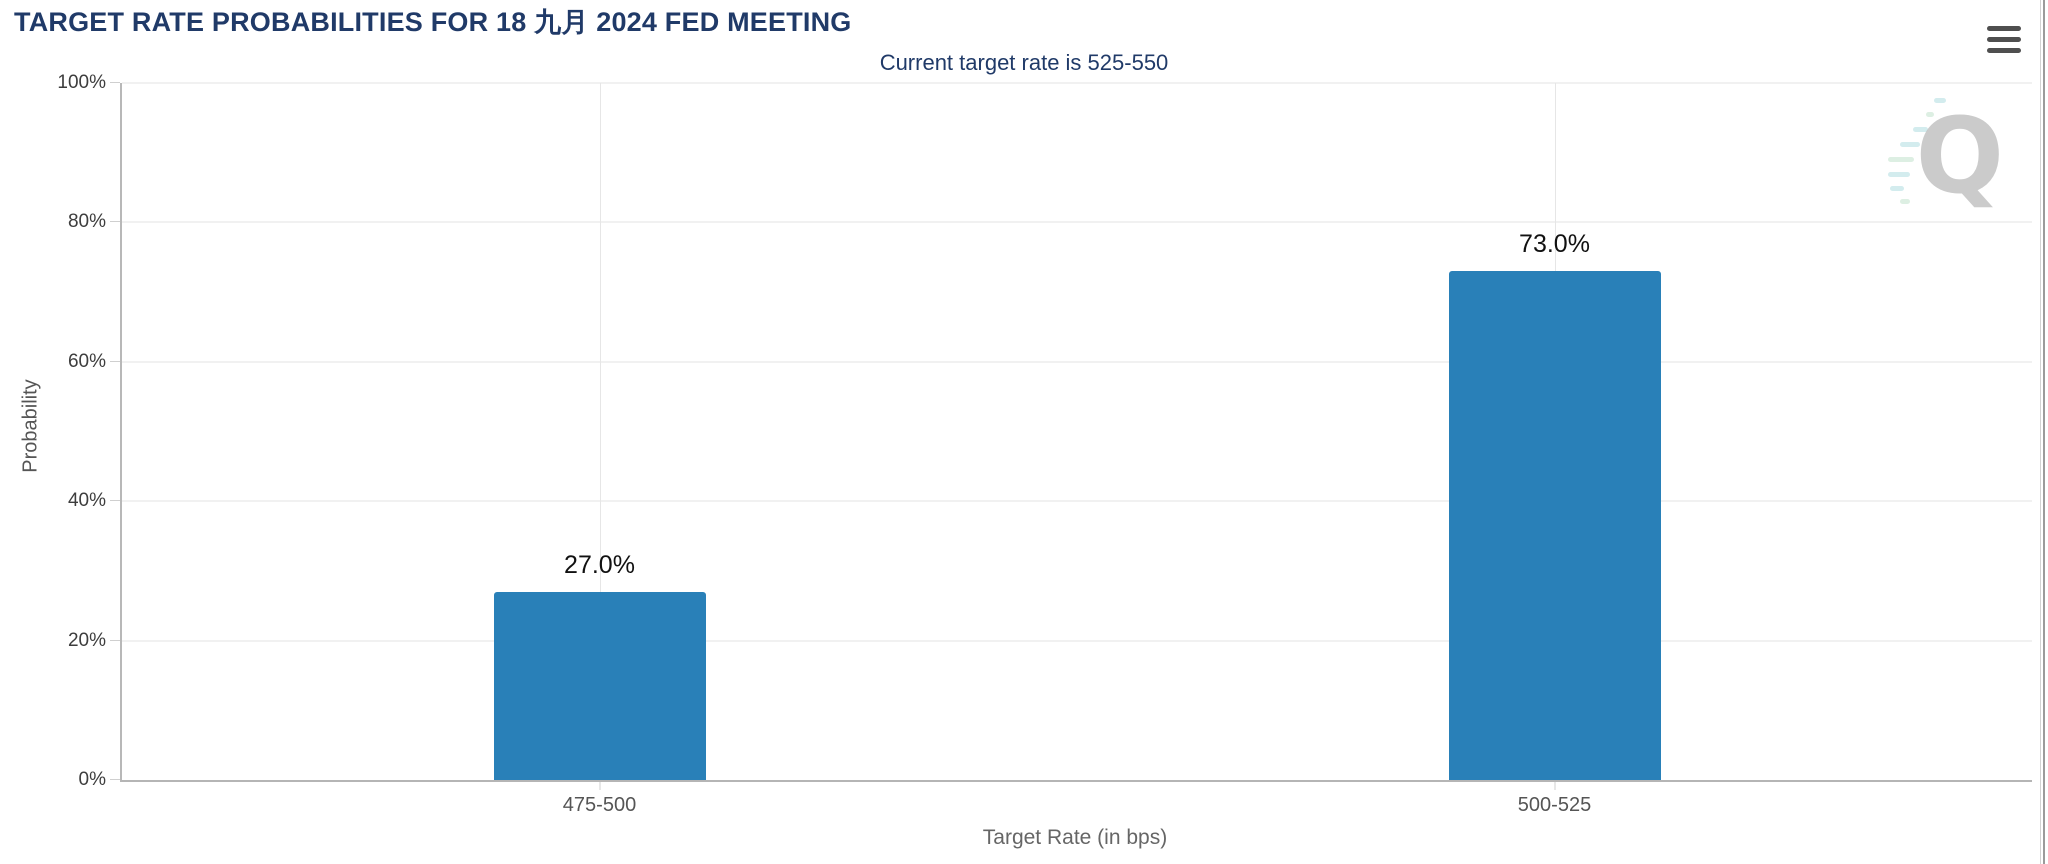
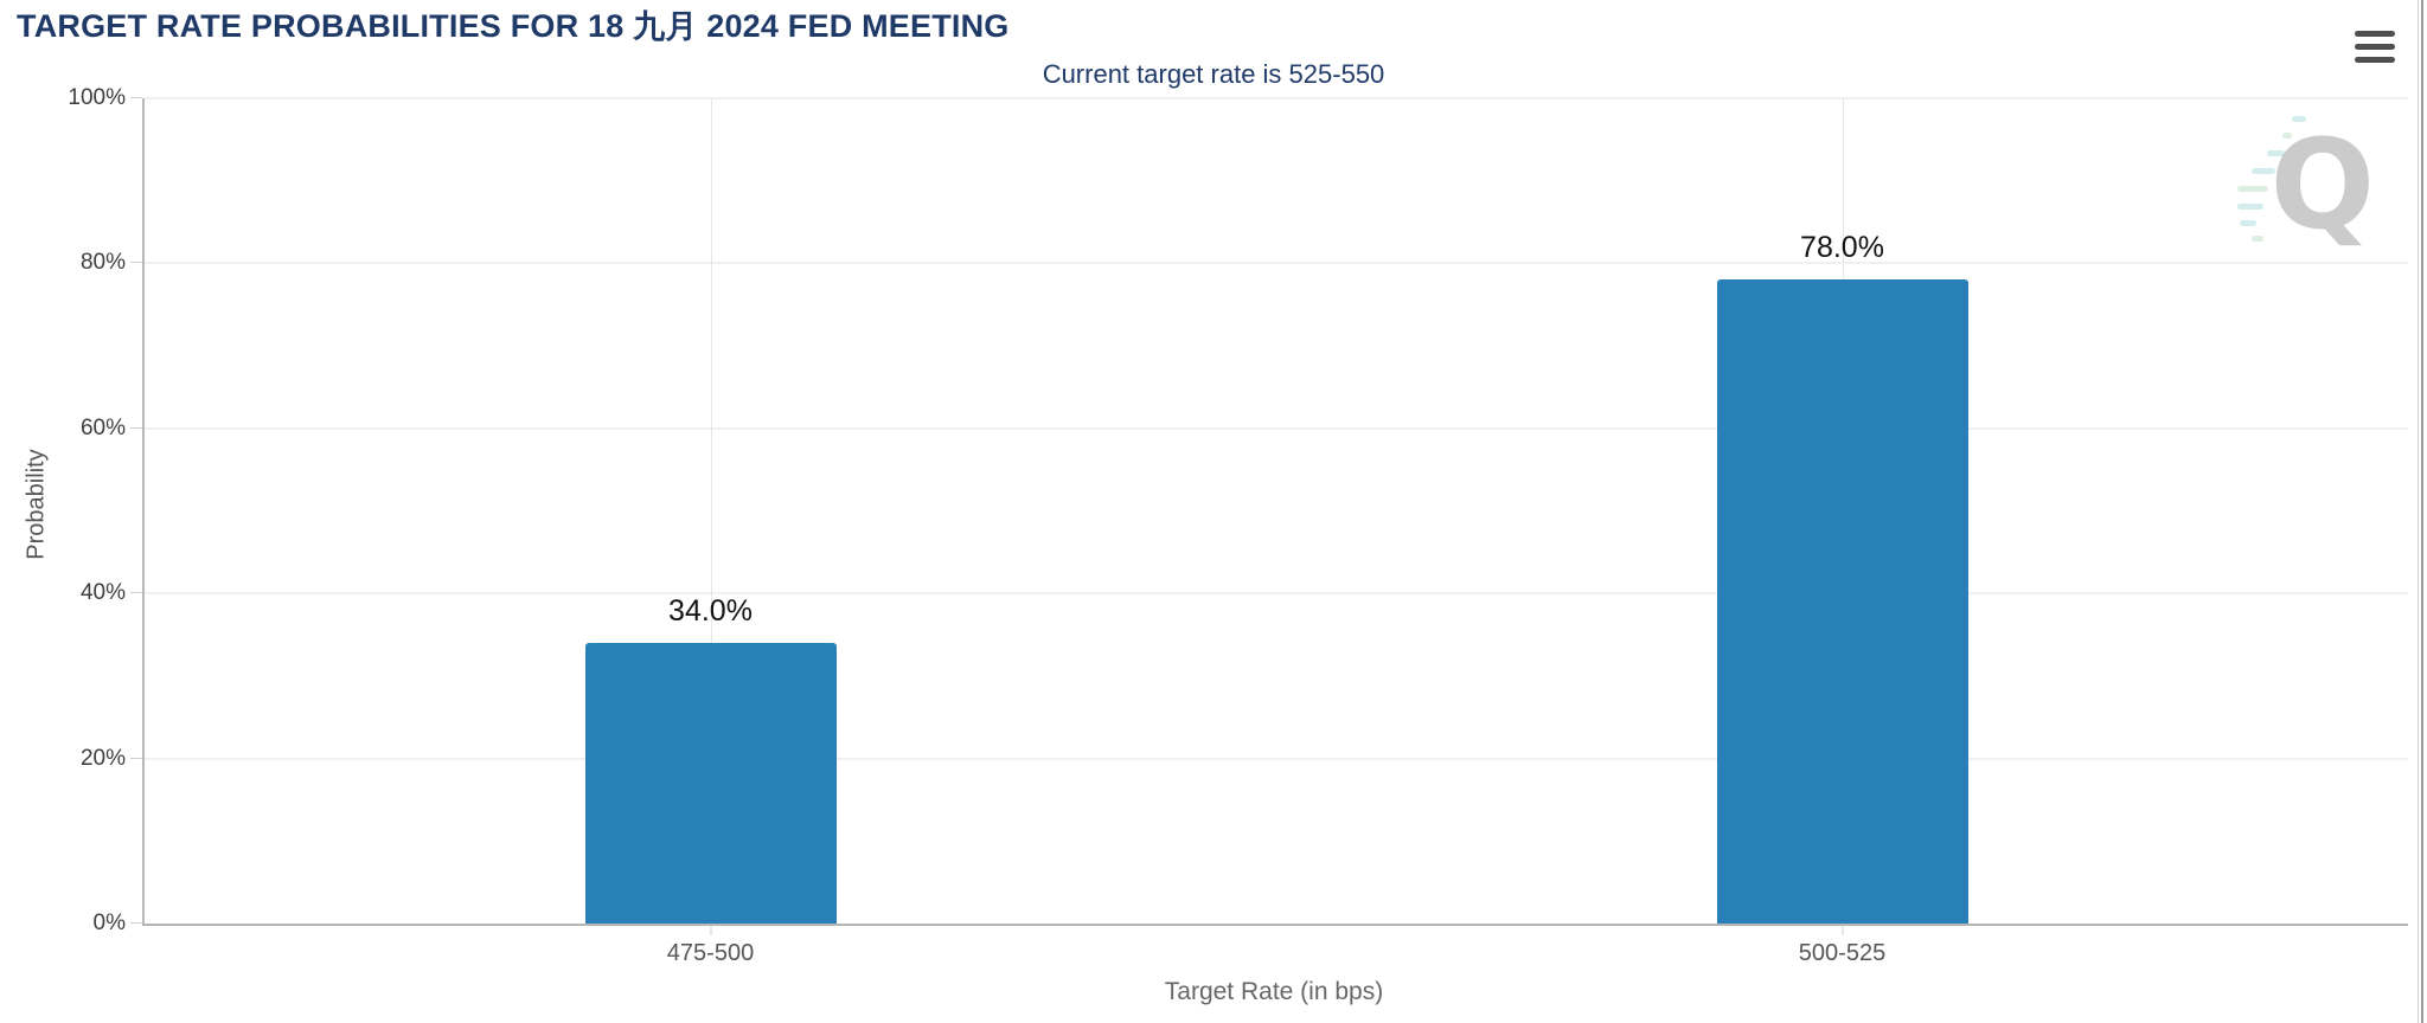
475-500: 27.0% -> 34.0%
500-525: 73.0% -> 78.0%
